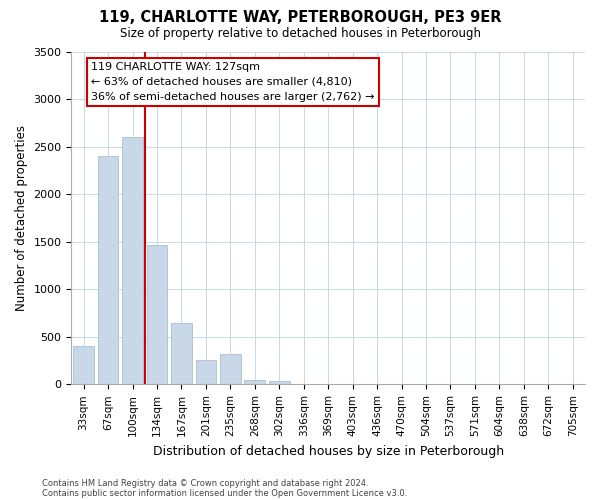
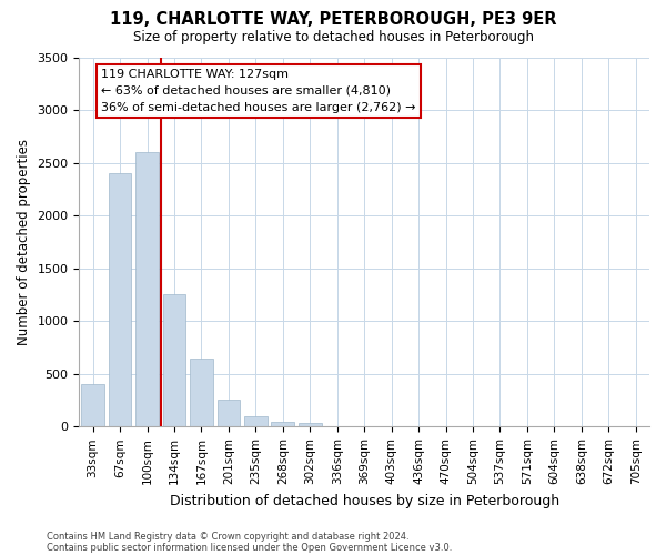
134sqm: 1460 -> 1250
235sqm: 320 -> 100
